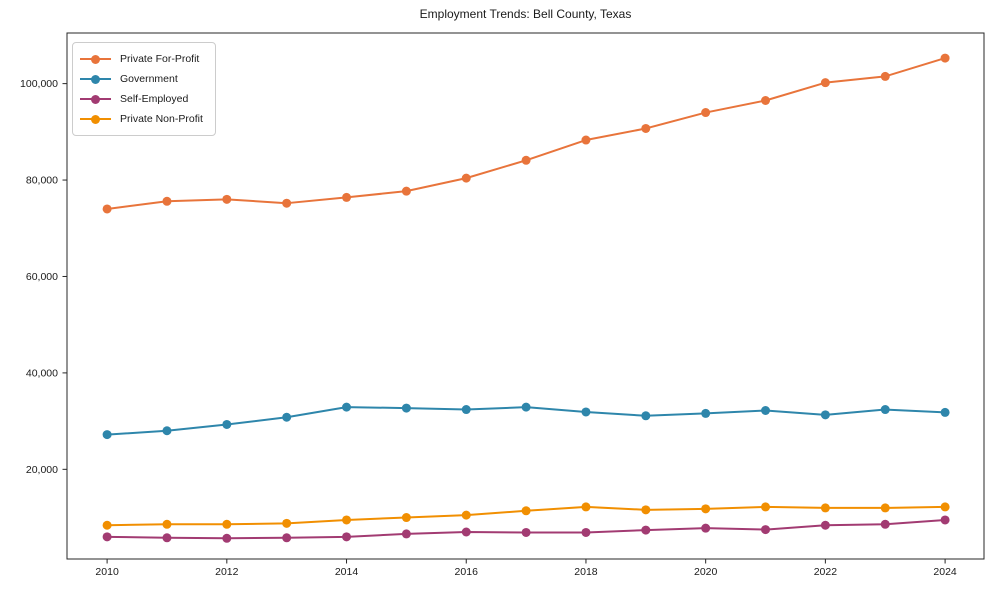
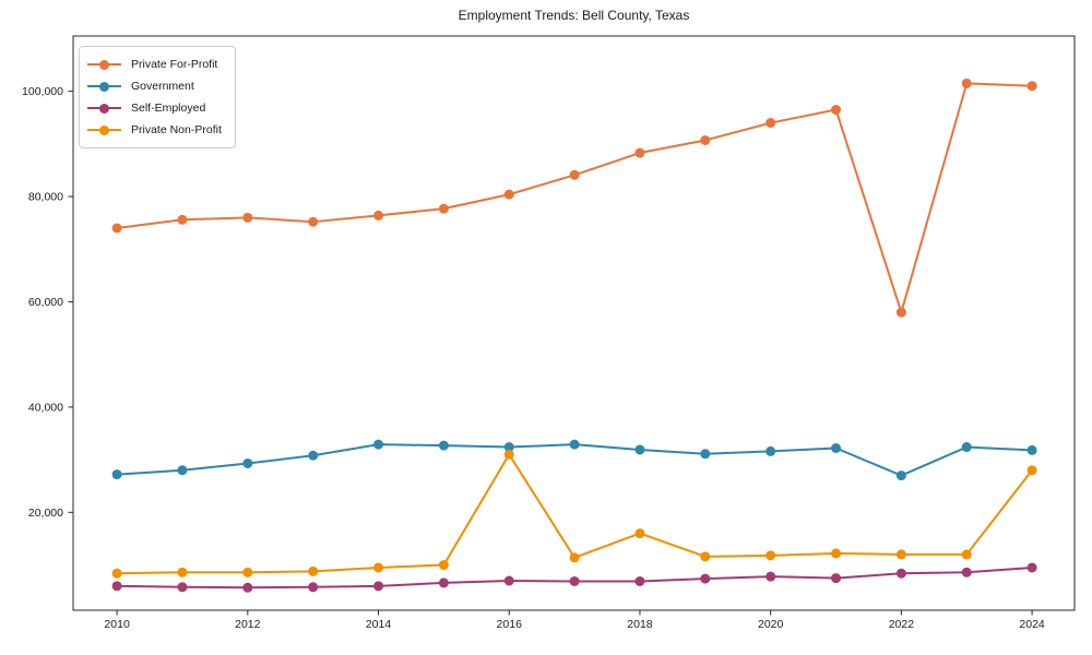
Private Non-Profit/2016: 10000 -> 31000
Private Non-Profit/2018: 12000 -> 16000
Private For-Profit/2022: 100000 -> 58000
Government/2022: 31000 -> 27000
Private For-Profit/2024: 105000 -> 101000
Private Non-Profit/2024: 12000 -> 28000
